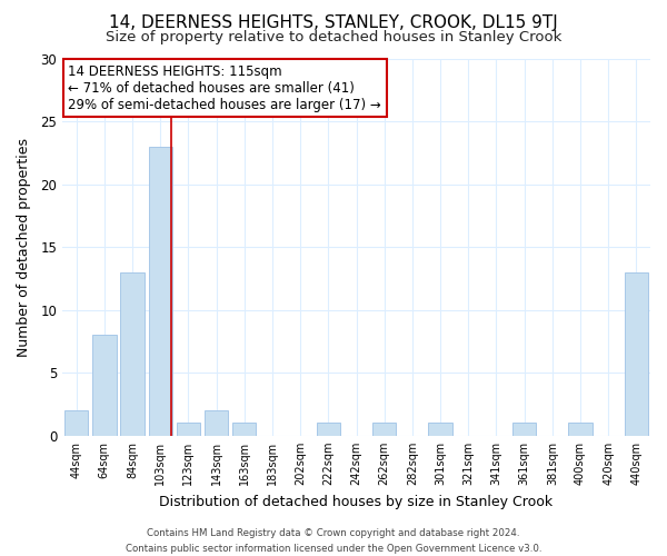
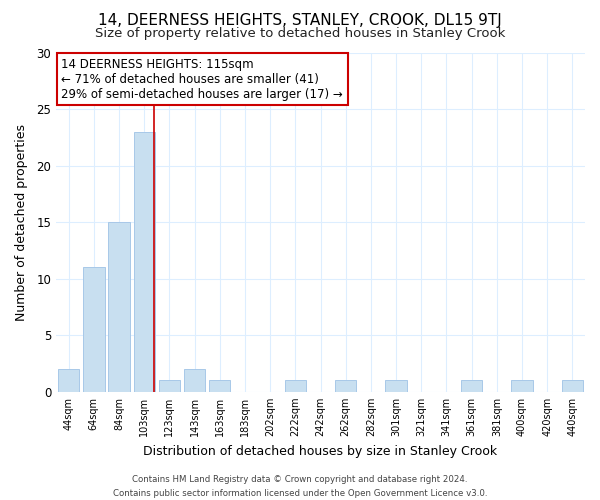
64sqm: 8 -> 11
84sqm: 13 -> 15
440sqm: 13 -> 1
